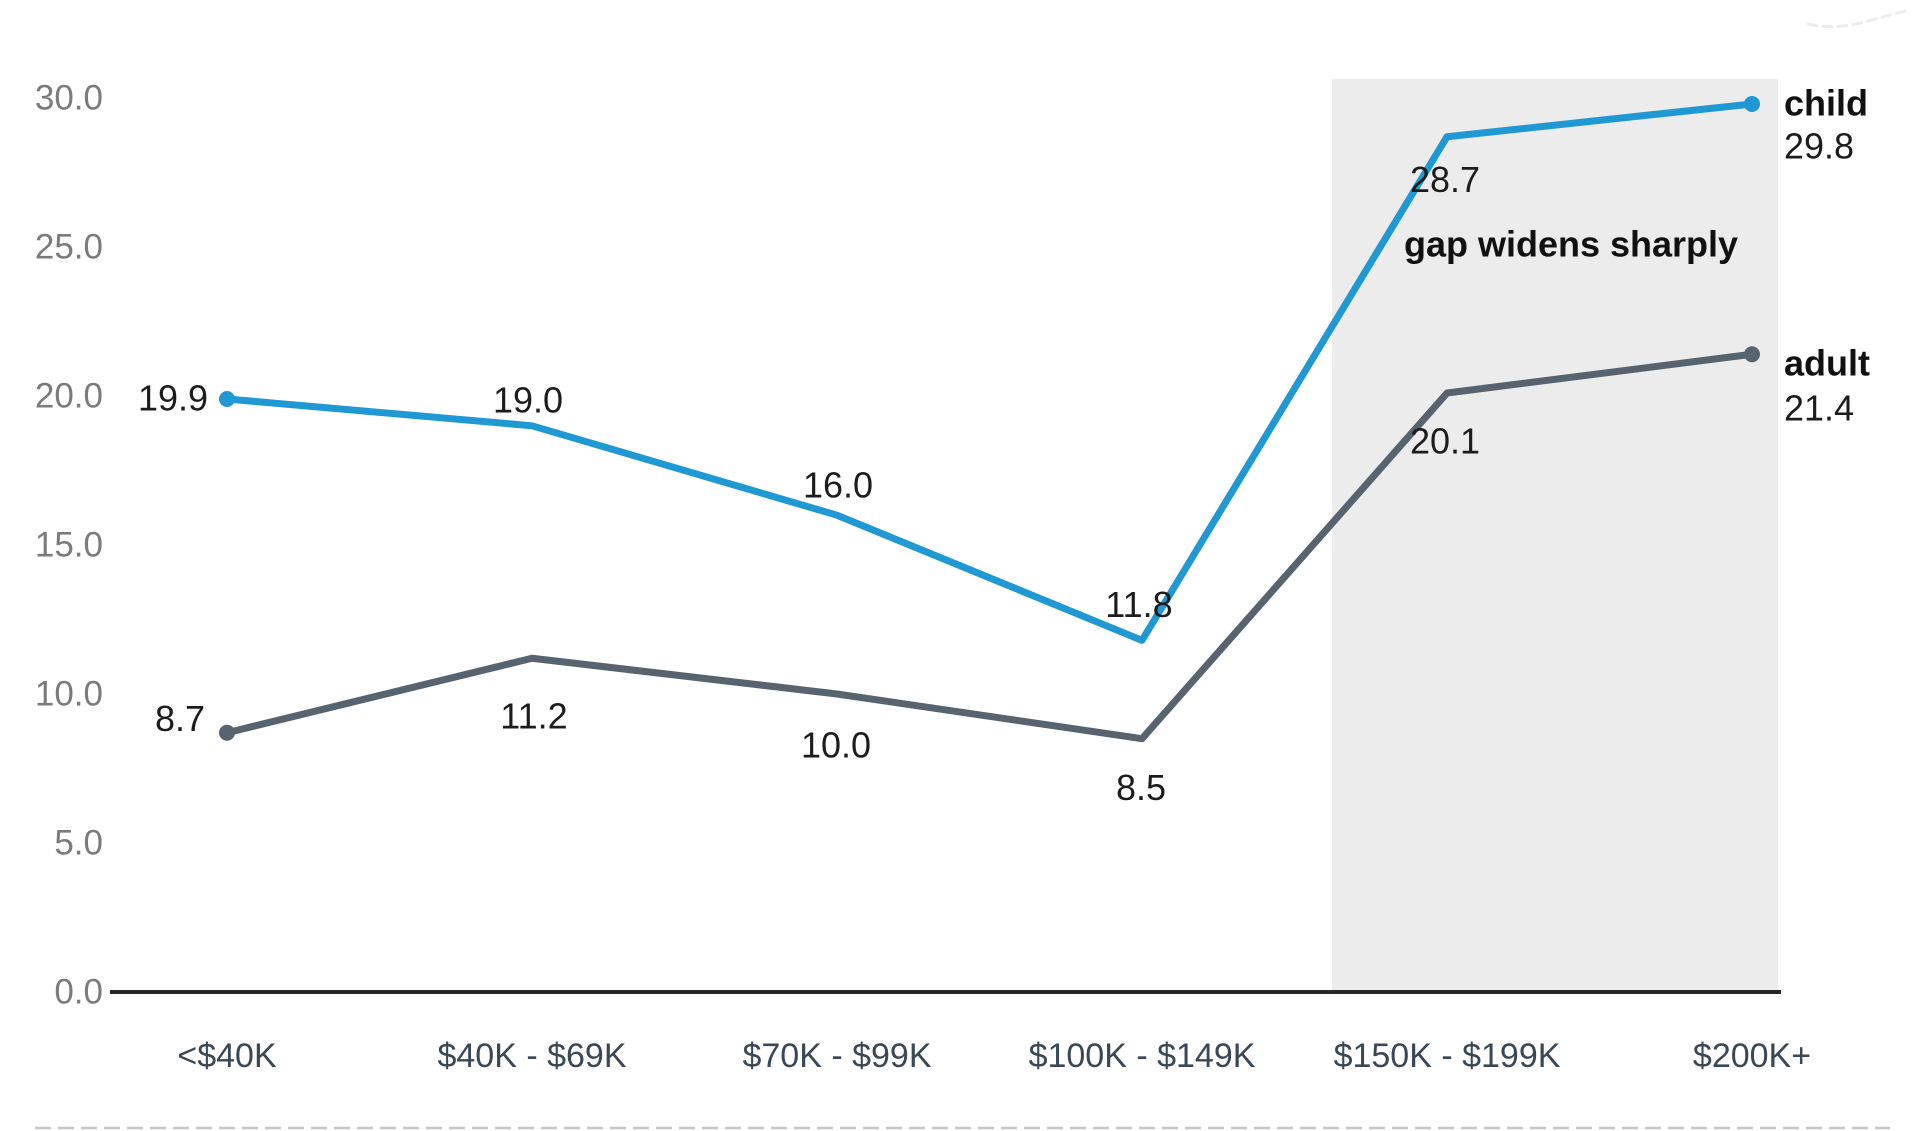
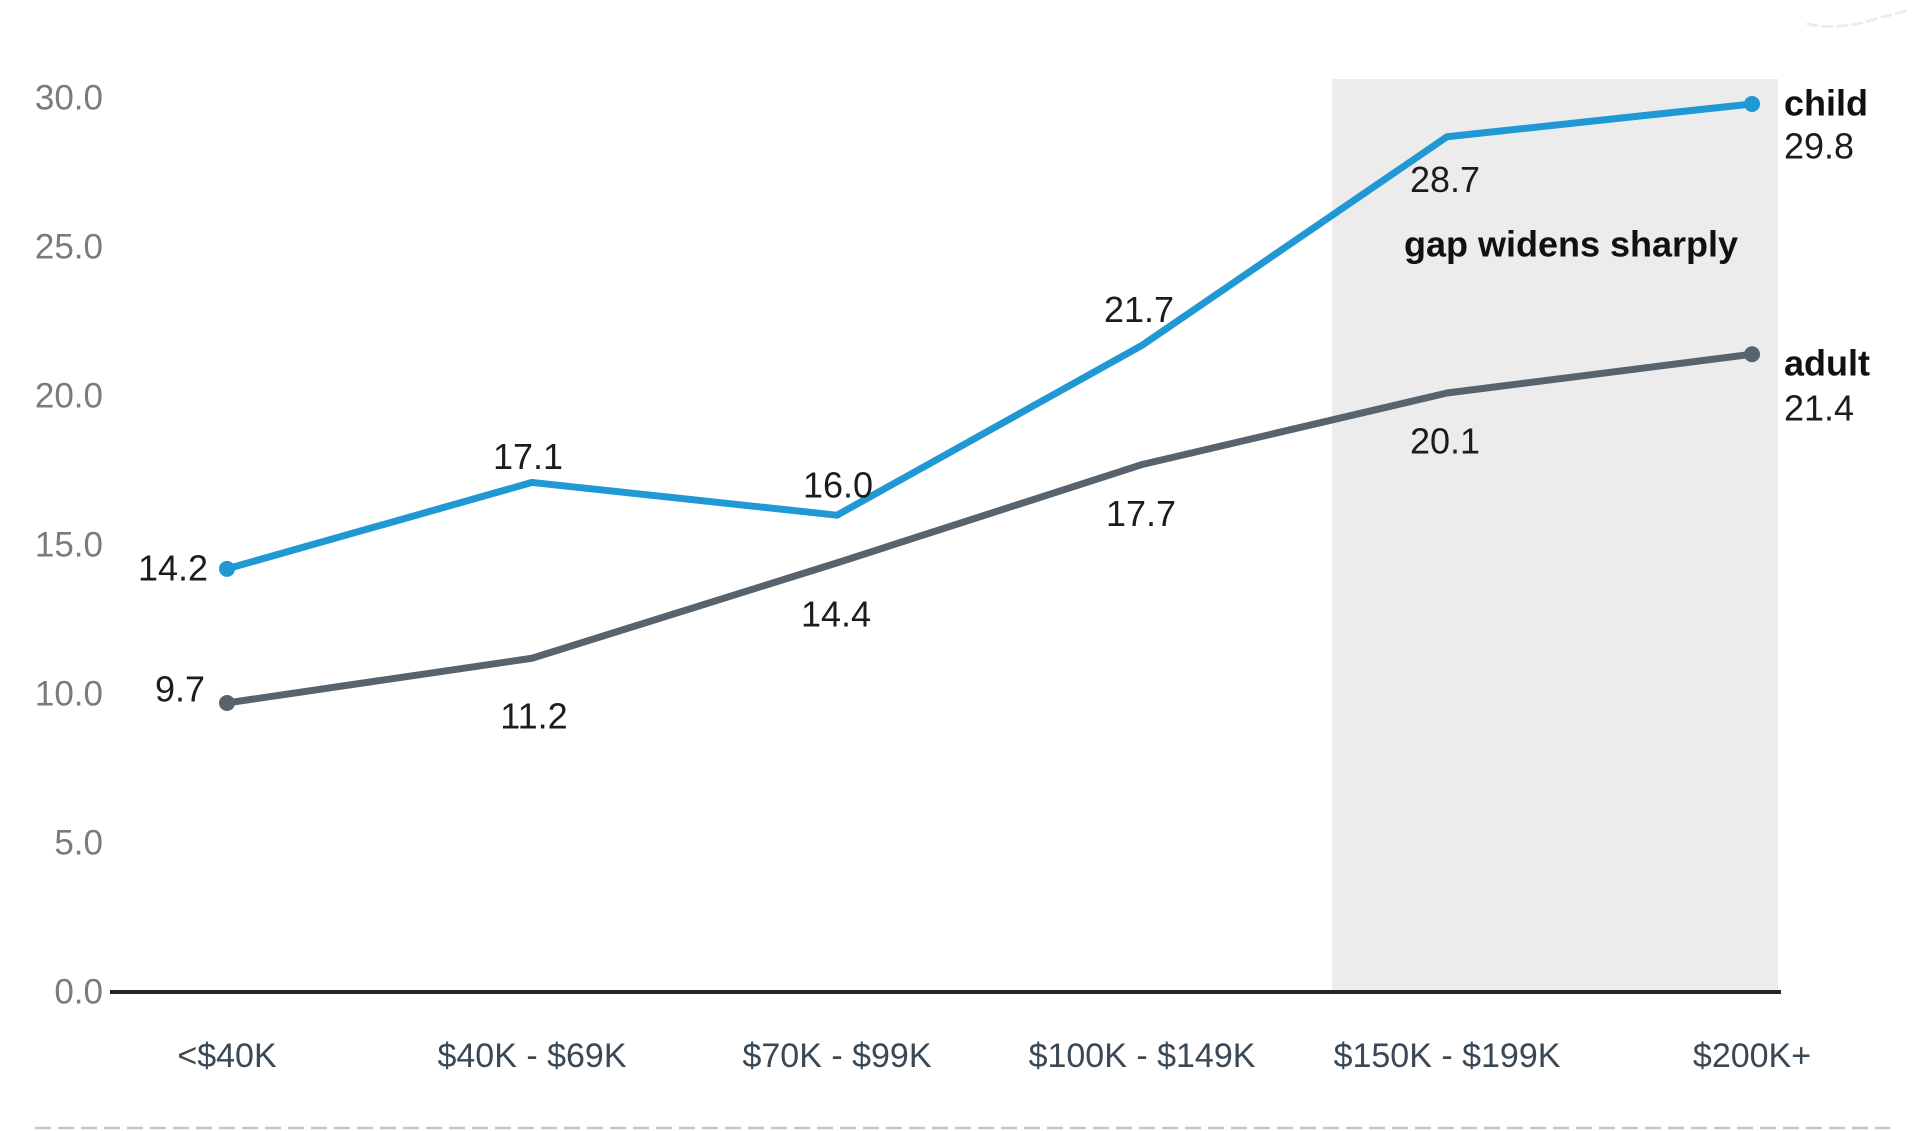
child/<$40K: 19.9 -> 14.2
adult/<$40K: 8.7 -> 9.7
child/$40K - $69K: 19.0 -> 17.1
adult/$70K - $99K: 10.0 -> 14.4
child/$100K - $149K: 11.8 -> 21.7
adult/$100K - $149K: 8.5 -> 17.7
